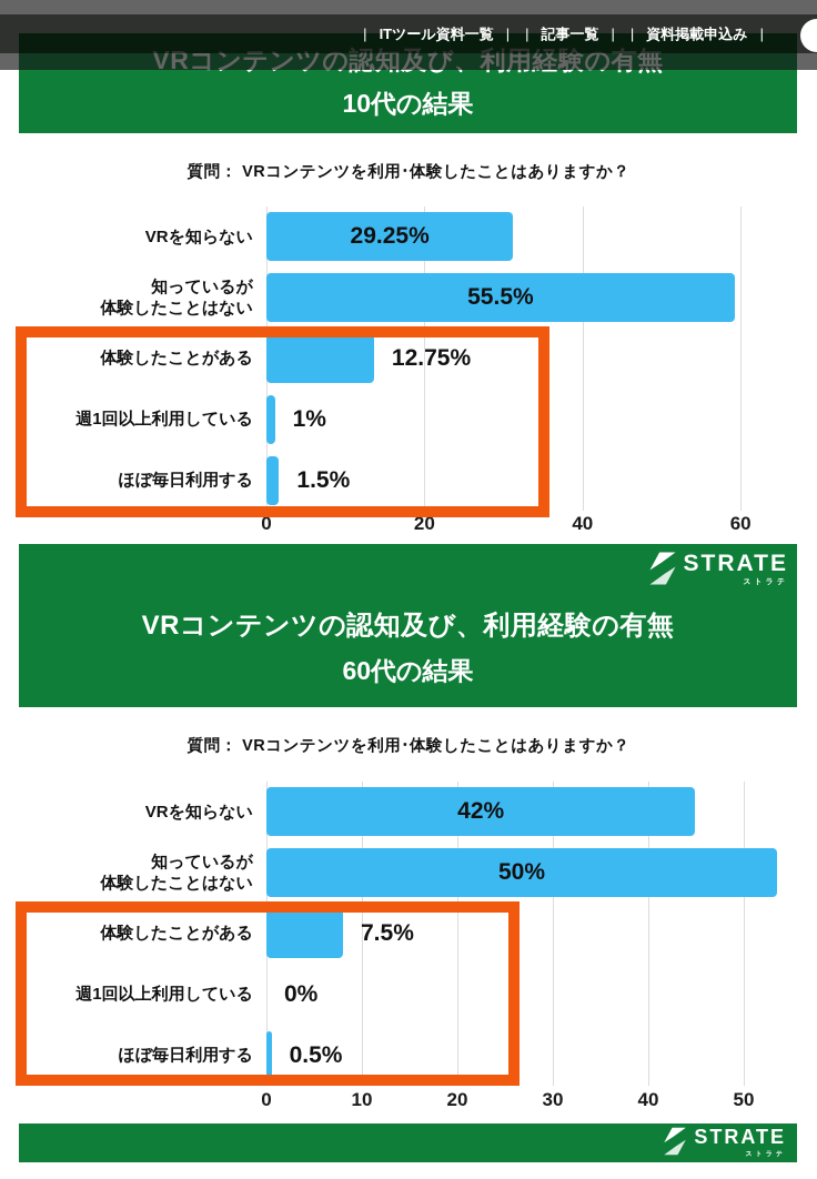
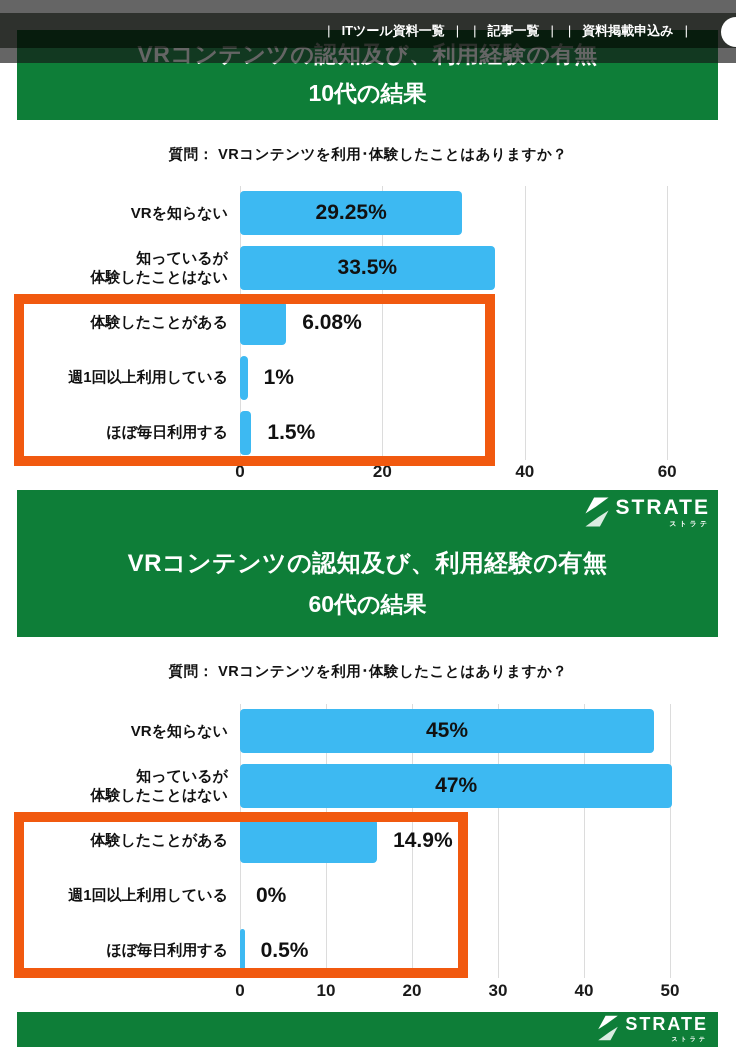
VRコンテンツの認知及び、利用経験の有無 10代の結果/知っているが 体験したことはない: 55.5% -> 33.5%
VRコンテンツの認知及び、利用経験の有無 10代の結果/体験したことがある: 12.75% -> 6.08%
VRコンテンツの認知及び、利用経験の有無 60代の結果/VRを知らない: 42% -> 45%
VRコンテンツの認知及び、利用経験の有無 60代の結果/知っているが 体験したことはない: 50% -> 47%
VRコンテンツの認知及び、利用経験の有無 60代の結果/体験したことがある: 7.5% -> 14.9%
